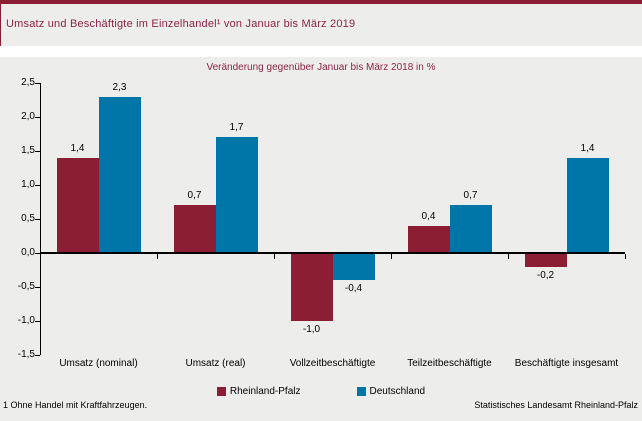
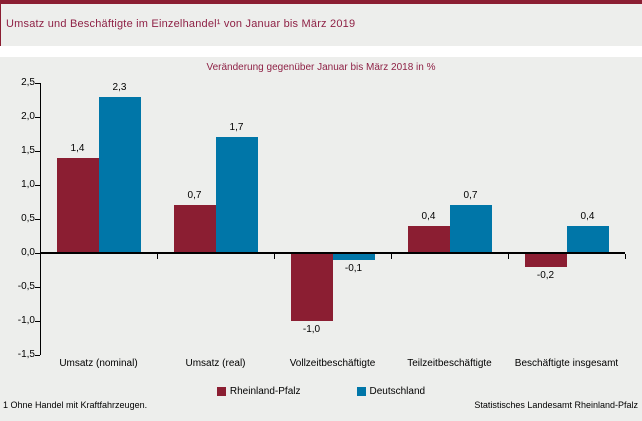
Deutschland/Vollzeitbeschäftigte: -0,4 -> -0,1
Deutschland/Beschäftigte insgesamt: 1,4 -> 0,4
